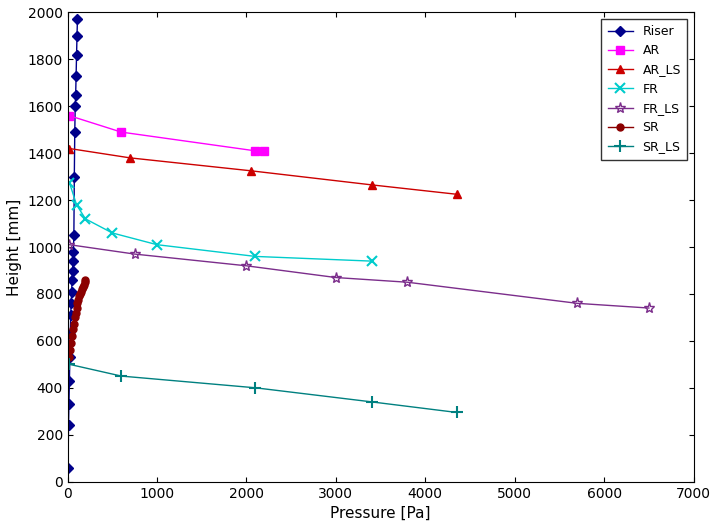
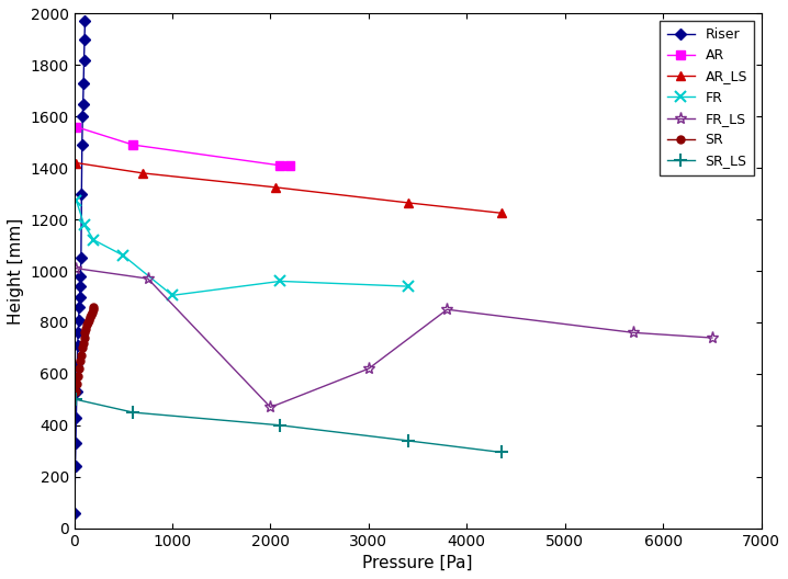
FR/1000: 1010 -> 905
FR_LS/2000: 920 -> 470
FR_LS/3000: 870 -> 620
